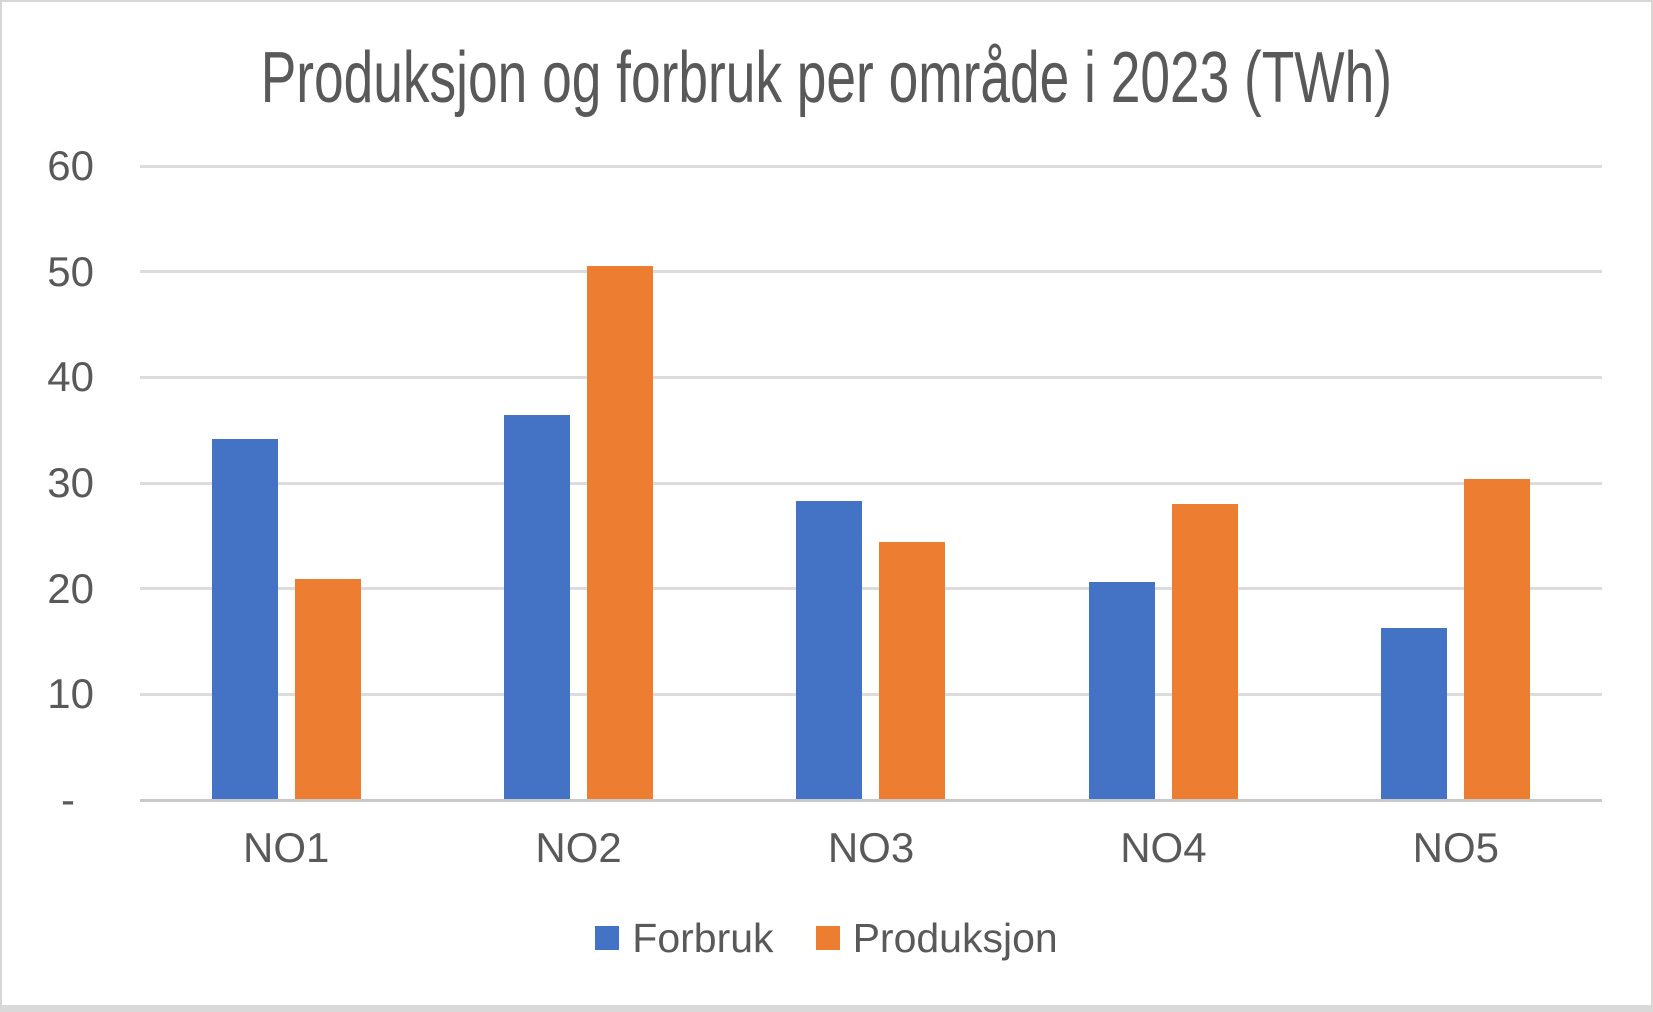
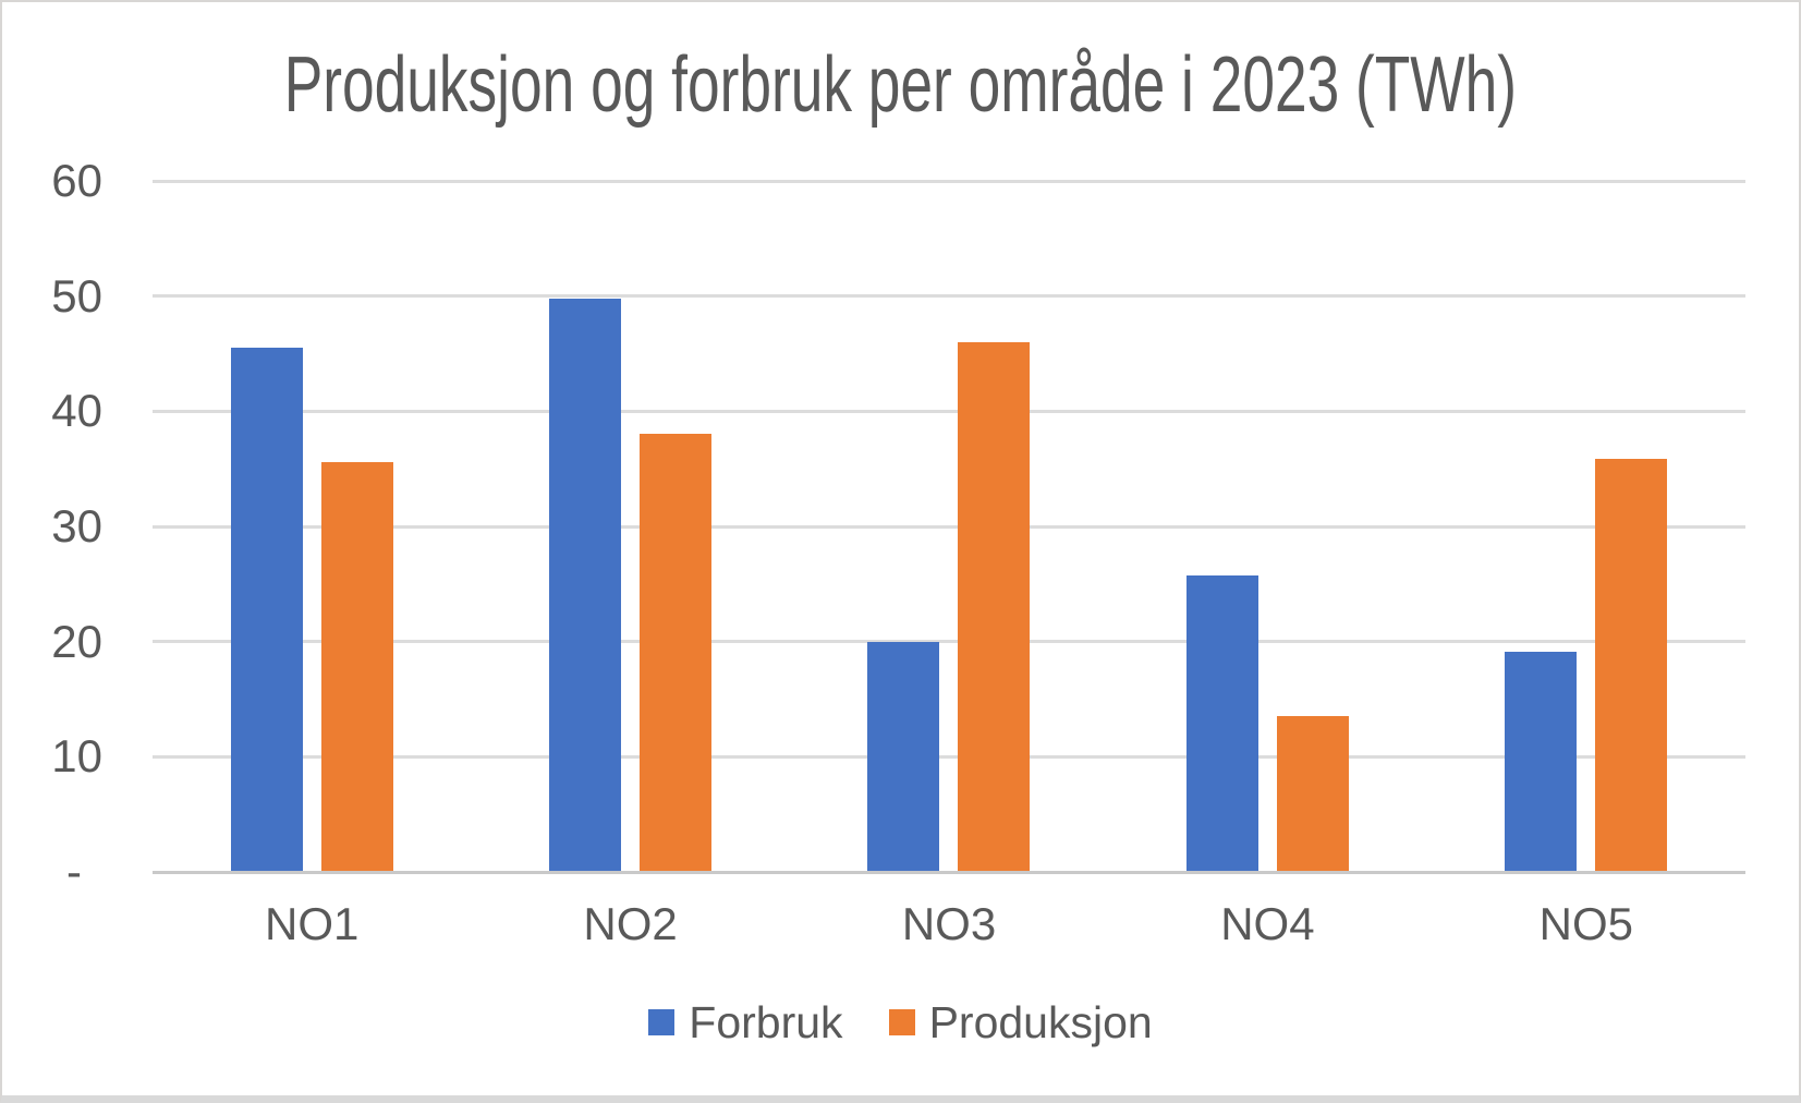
Forbruk/NO1: 34.2 -> 45.5
Produksjon/NO1: 20.9 -> 35.6
Forbruk/NO2: 36.4 -> 49.8
Produksjon/NO2: 50.5 -> 38.0
Forbruk/NO3: 28.3 -> 20.0
Produksjon/NO3: 24.4 -> 46.0
Forbruk/NO4: 20.6 -> 25.7
Produksjon/NO4: 28.0 -> 13.5
Forbruk/NO5: 16.3 -> 19.1
Produksjon/NO5: 30.4 -> 35.9
